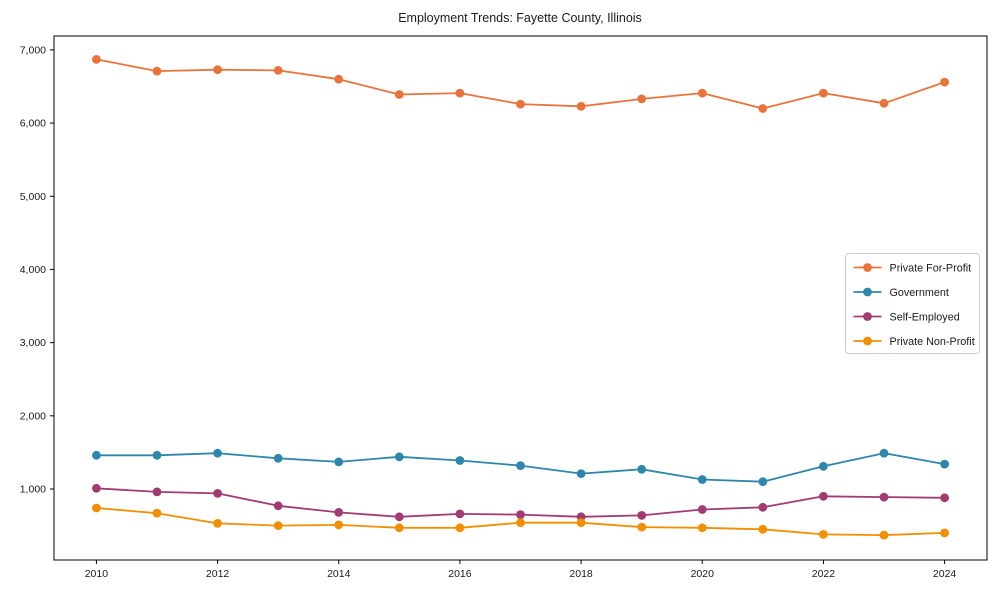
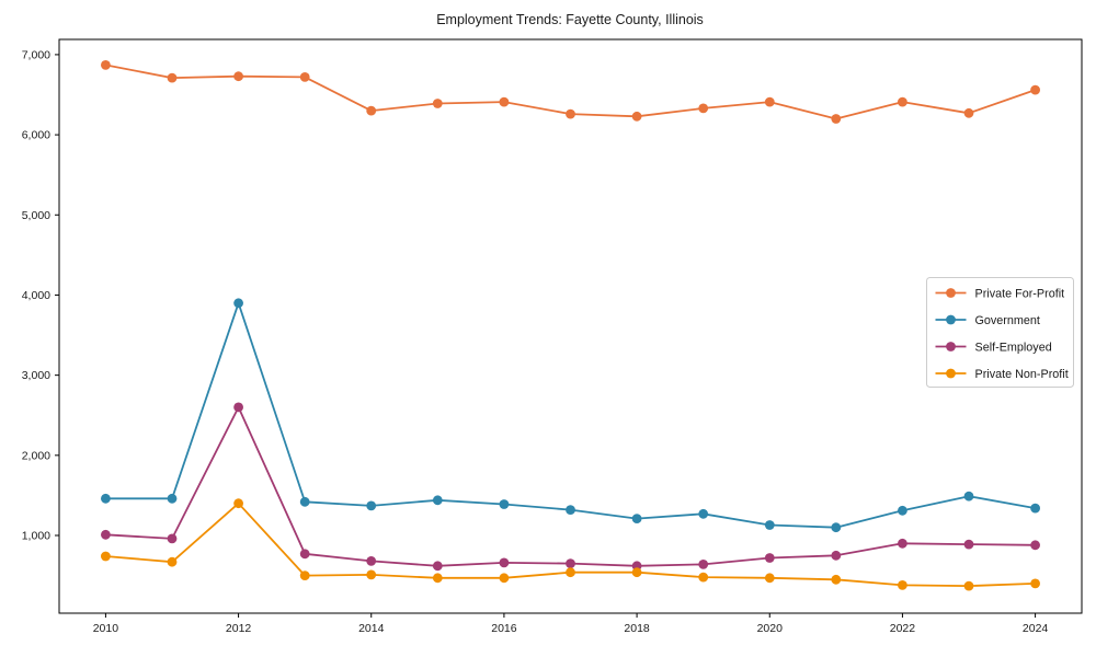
Government/2012: 1500 -> 3900
Self-Employed/2012: 900 -> 2600
Private Non-Profit/2012: 500 -> 1400
Private For-Profit/2014: 6600 -> 6300
